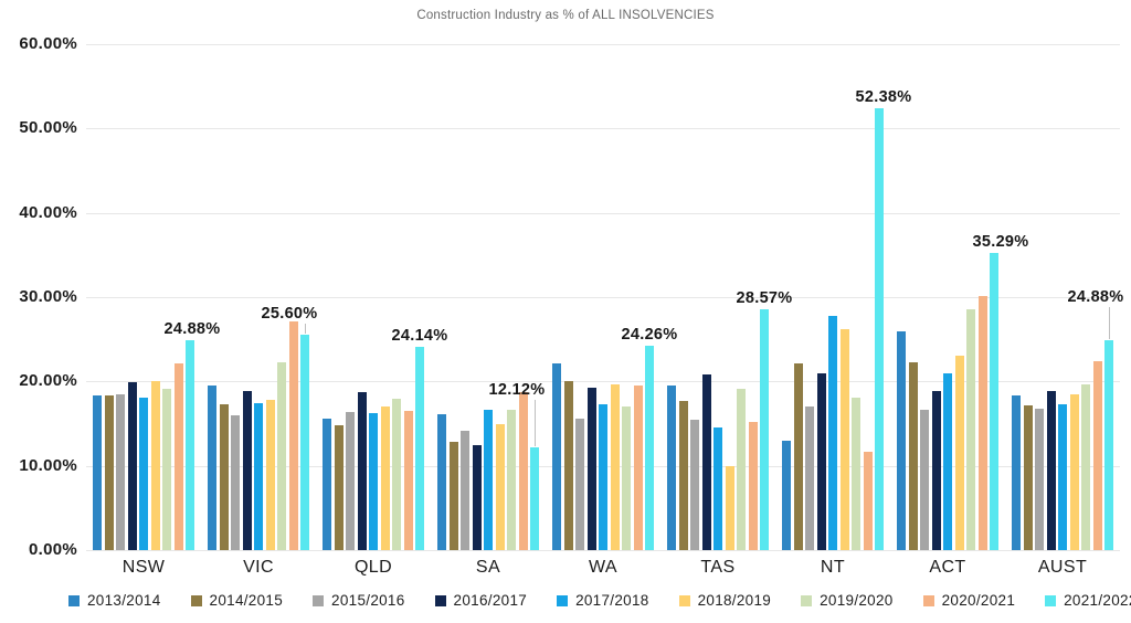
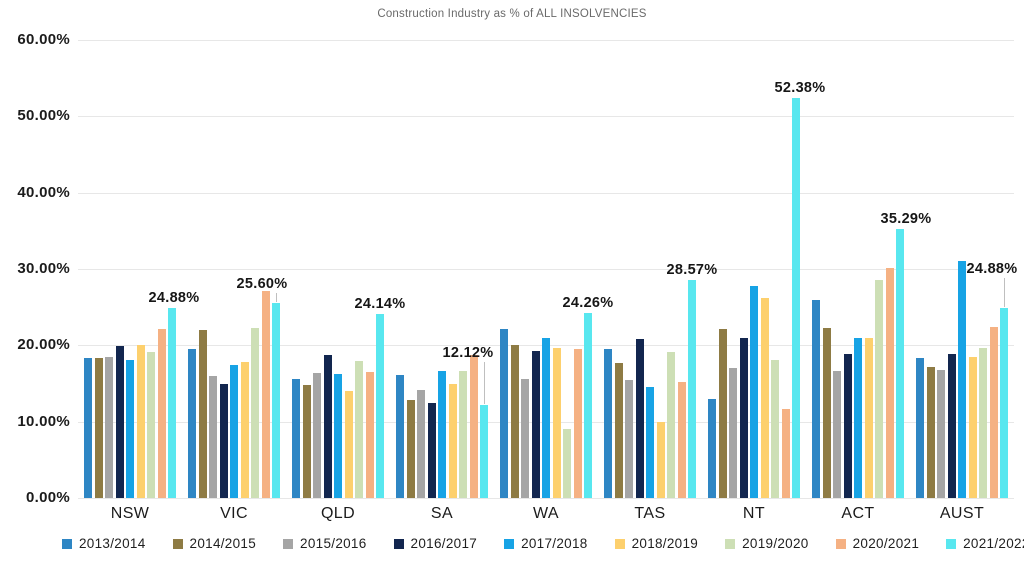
2014/2015/VIC: 17% -> 22%
2016/2017/VIC: 19% -> 15%
2018/2019/QLD: 17% -> 14%
2017/2018/WA: 17% -> 21%
2019/2020/WA: 17% -> 9%
2018/2019/ACT: 23% -> 21%
2017/2018/AUST: 17% -> 31%
